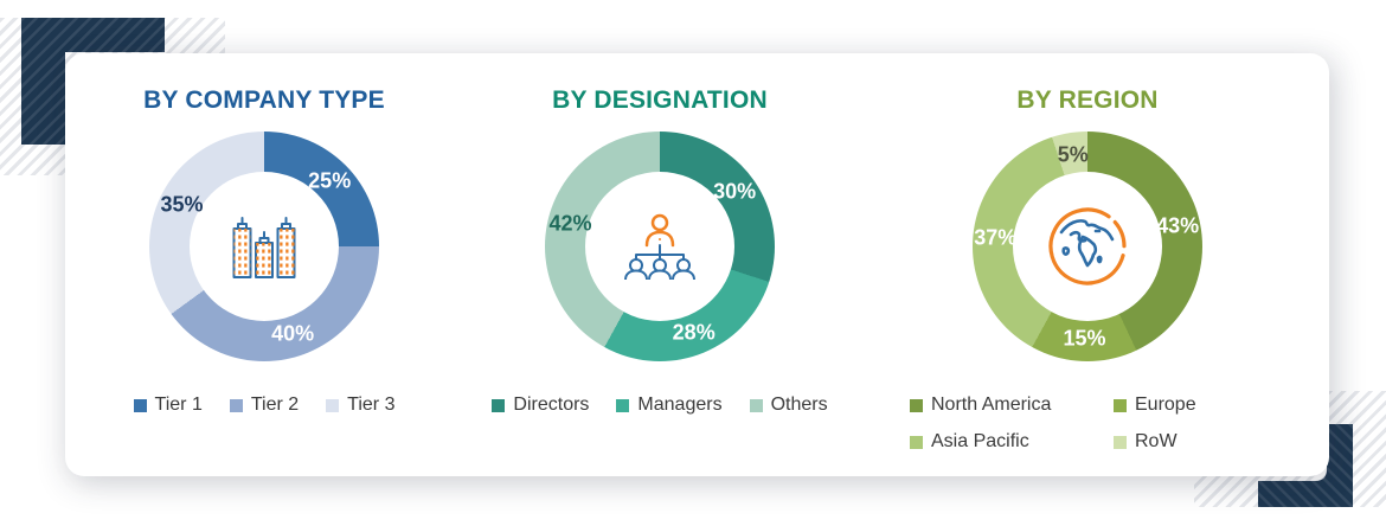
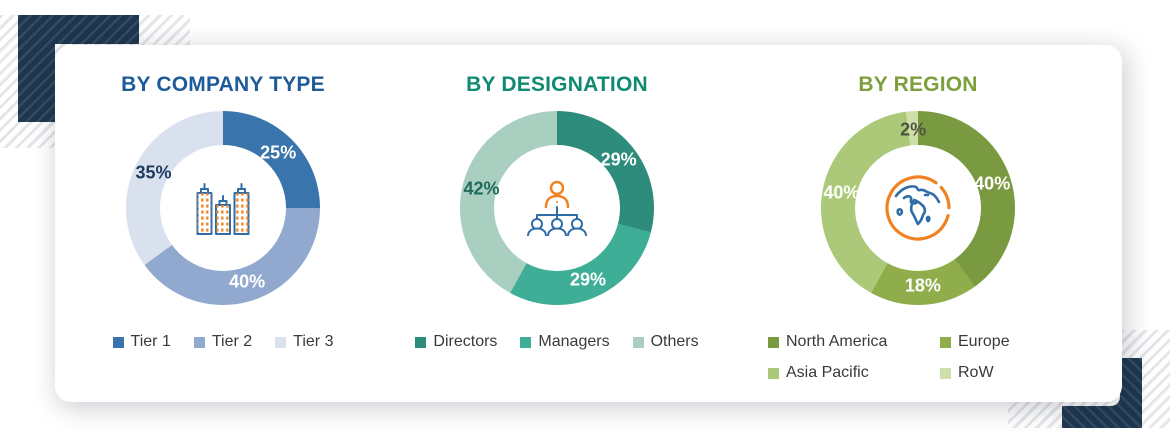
BY DESIGNATION/Directors: 30% -> 29%
BY DESIGNATION/Managers: 28% -> 29%
BY REGION/North America: 43% -> 40%
BY REGION/Europe: 15% -> 18%
BY REGION/Asia Pacific: 37% -> 40%
BY REGION/RoW: 5% -> 2%
